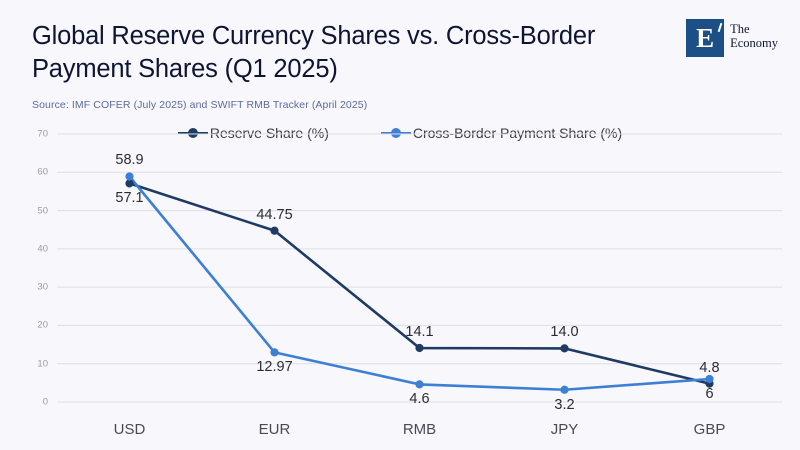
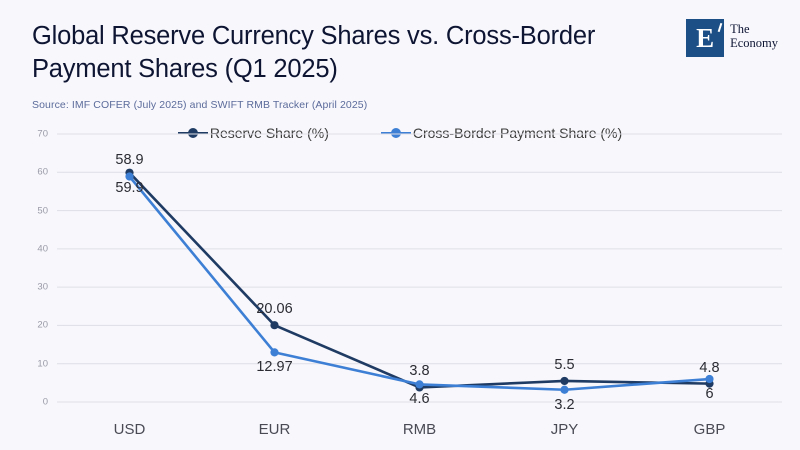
Reserve Share (%)/USD: 57.1 -> 59.9
Reserve Share (%)/EUR: 44.75 -> 20.06
Reserve Share (%)/RMB: 14.1 -> 3.8
Reserve Share (%)/JPY: 14.0 -> 5.5
